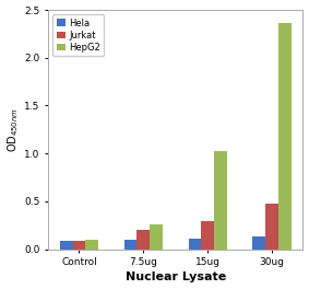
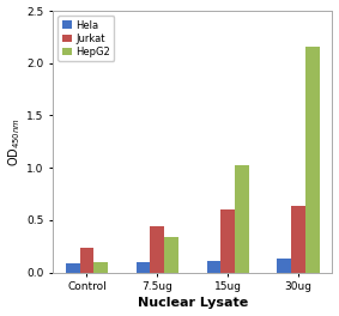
Jurkat/Control: 0.09 -> 0.24
Jurkat/7.5ug: 0.20 -> 0.44
HepG2/7.5ug: 0.26 -> 0.34
Jurkat/15ug: 0.29 -> 0.60
Jurkat/30ug: 0.48 -> 0.64
HepG2/30ug: 2.36 -> 2.16
